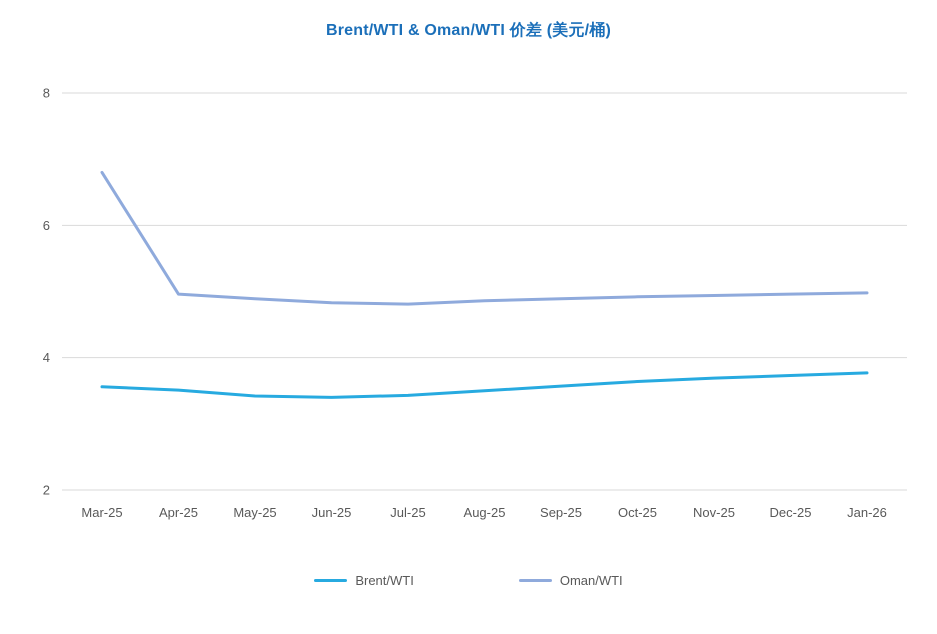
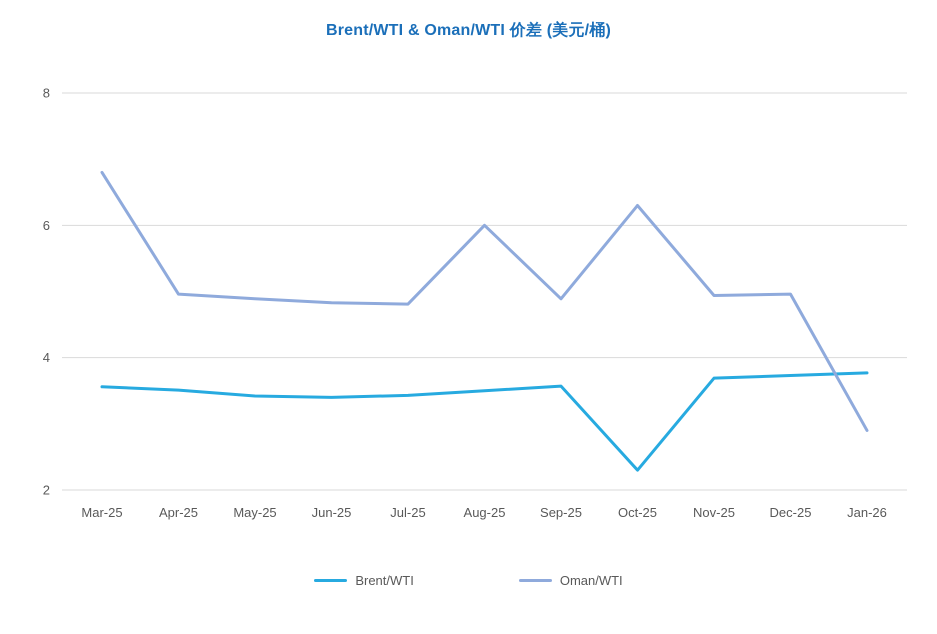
Oman/WTI/Aug-25: 4.9 -> 6.0
Brent/WTI/Oct-25: 3.6 -> 2.3
Oman/WTI/Oct-25: 4.9 -> 6.3
Oman/WTI/Jan-26: 5.0 -> 2.9
